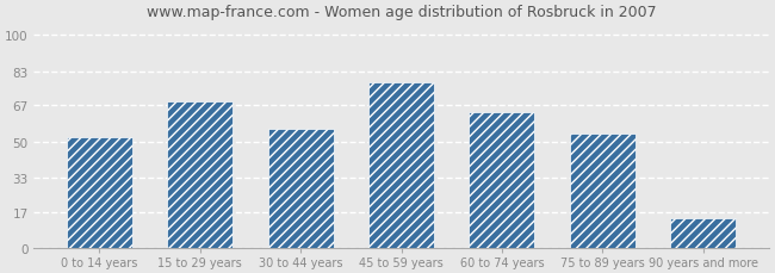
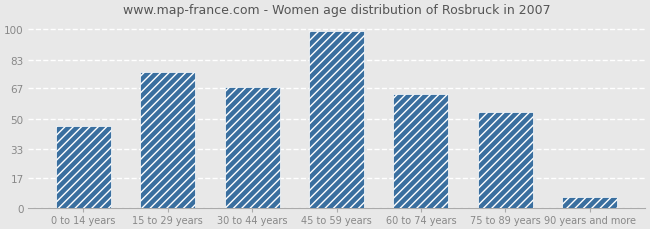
0 to 14 years: 52 -> 46
15 to 29 years: 69 -> 76
30 to 44 years: 56 -> 68
45 to 59 years: 78 -> 99
90 years and more: 14 -> 6
